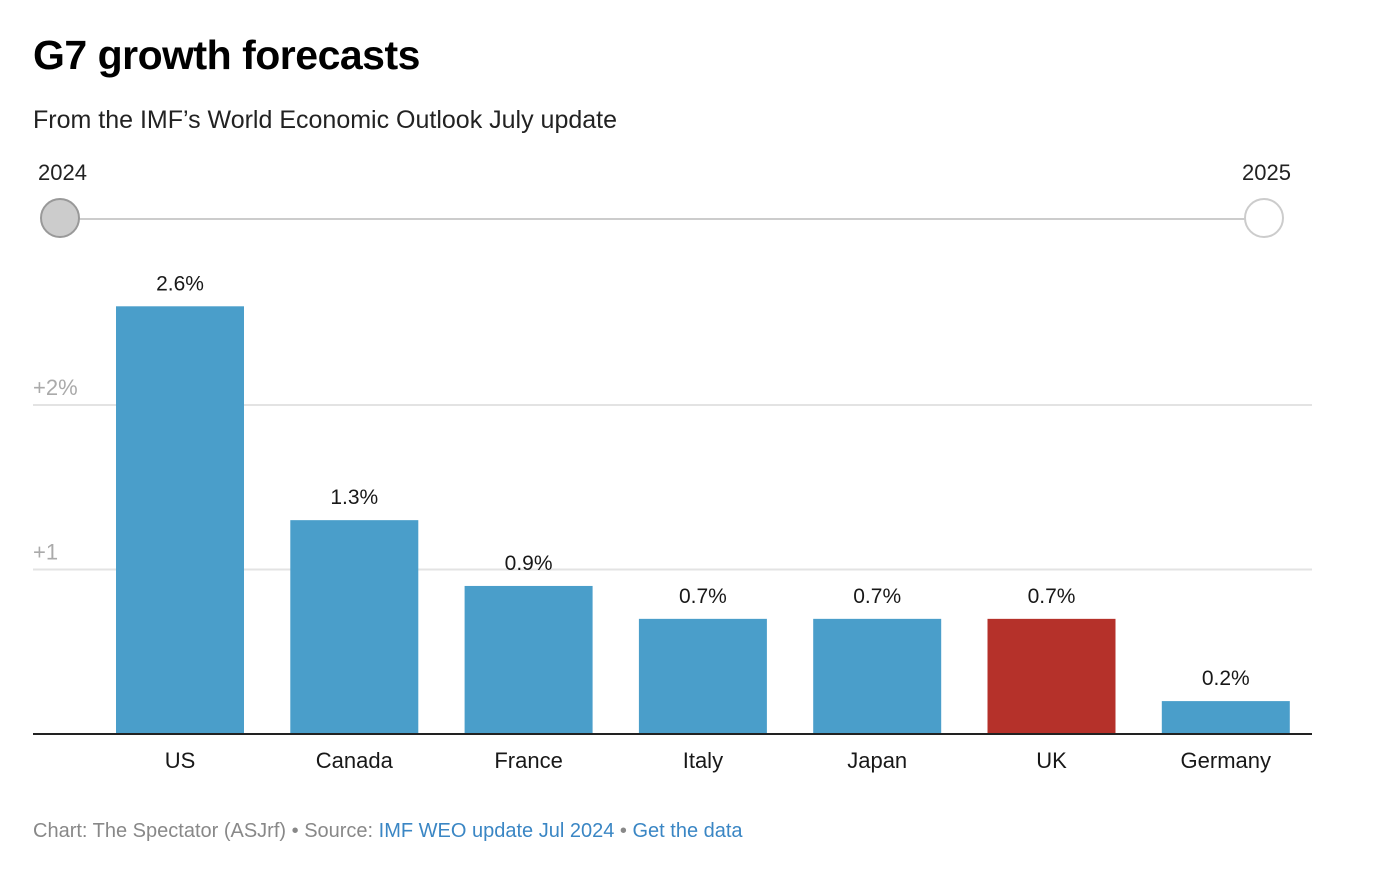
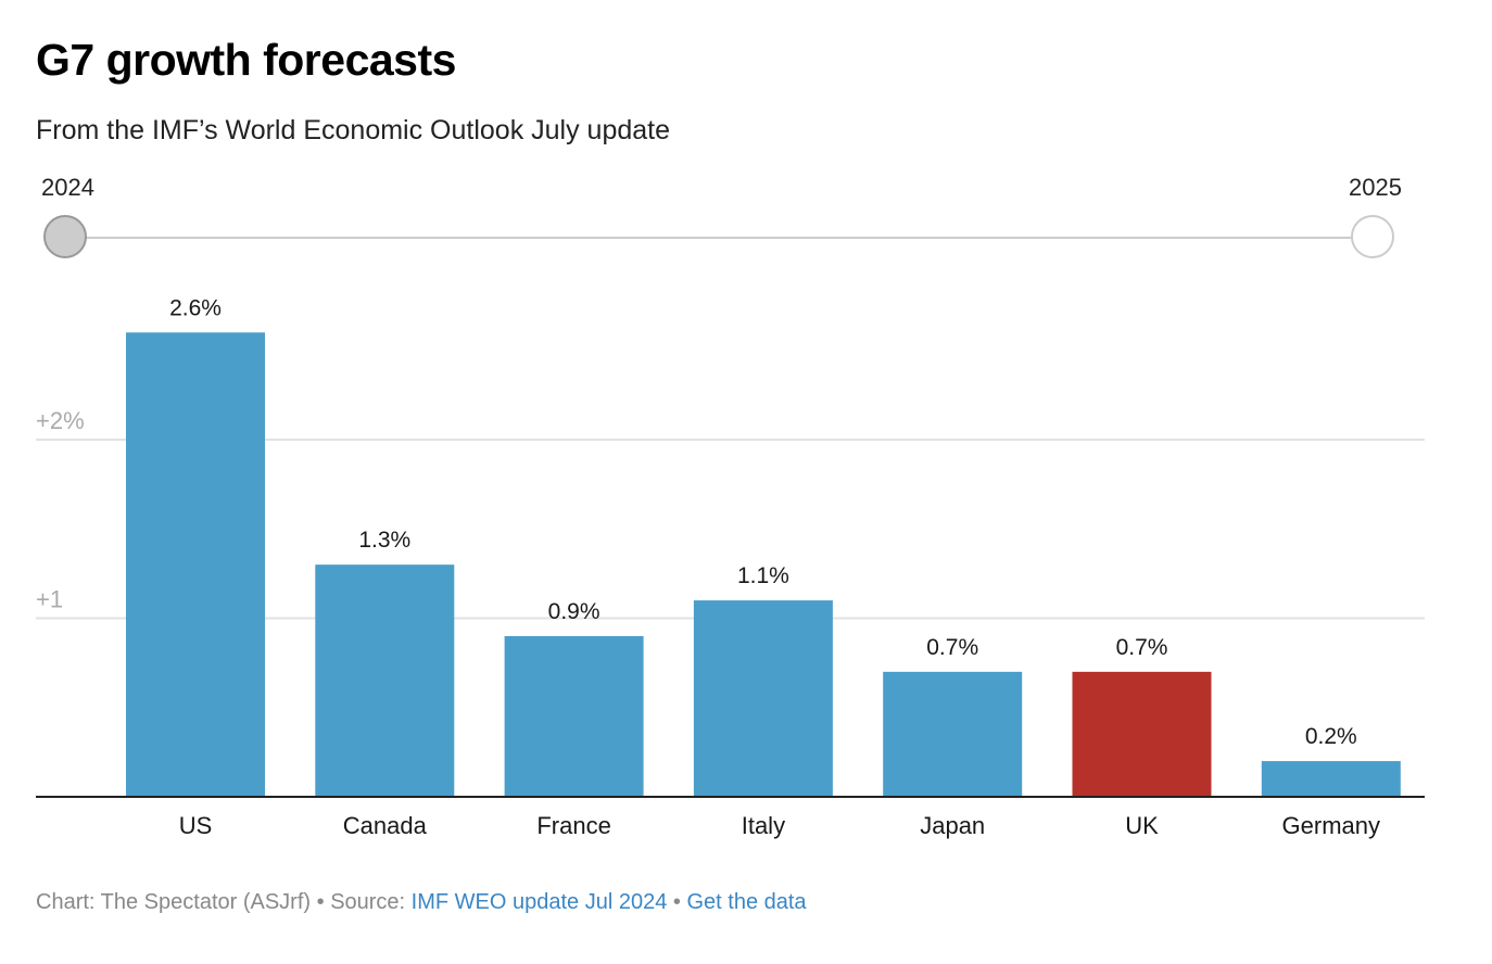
Italy: 0.7% -> 1.1%
